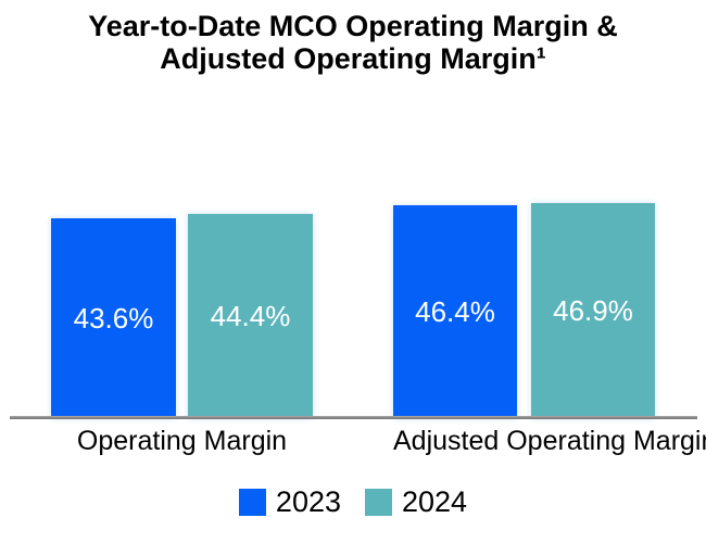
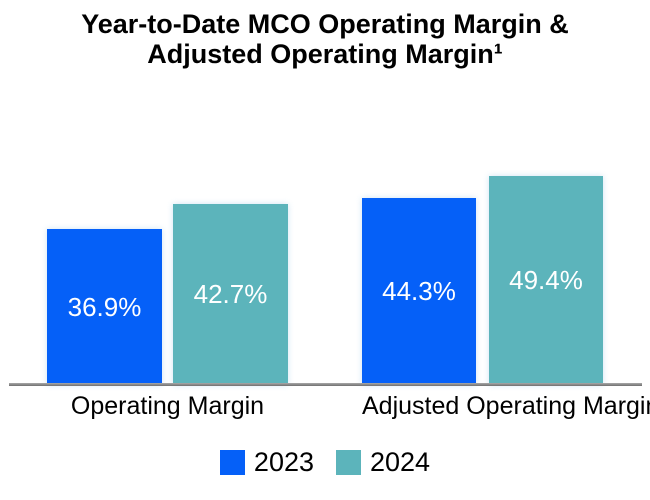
2023/Operating Margin: 43.6% -> 36.9%
2024/Operating Margin: 44.4% -> 42.7%
2023/Adjusted Operating Margin¹: 46.4% -> 44.3%
2024/Adjusted Operating Margin¹: 46.9% -> 49.4%
